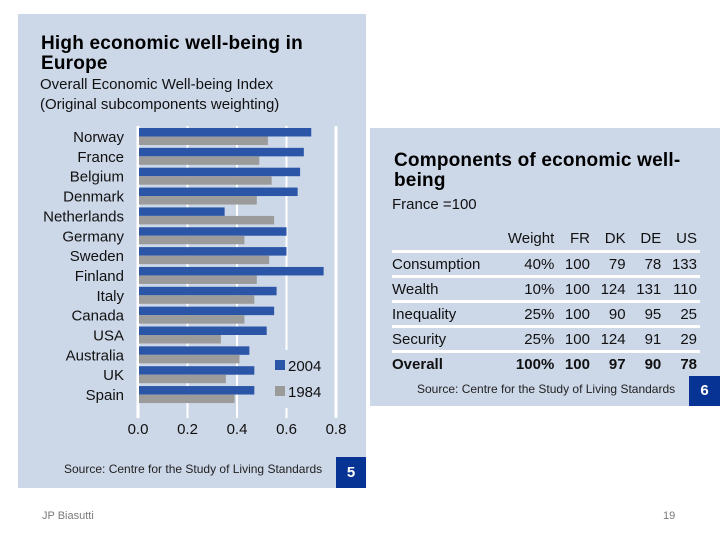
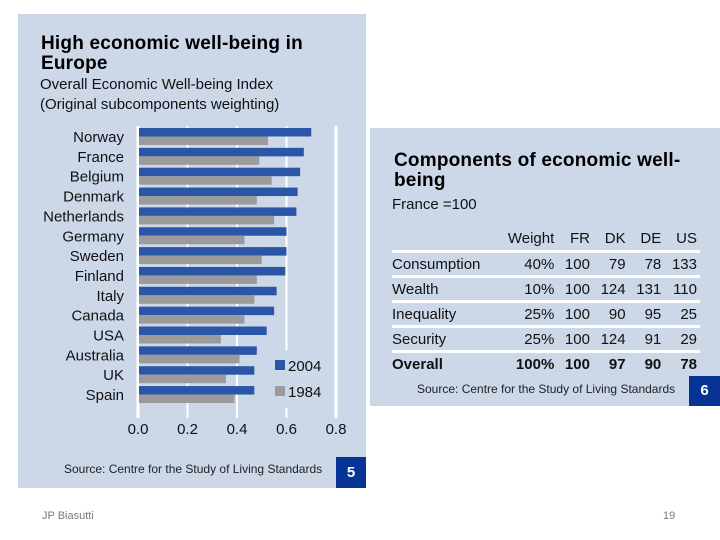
2004/Netherlands: 0.35 -> 0.64
1984/Sweden: 0.53 -> 0.50
2004/Finland: 0.75 -> 0.59
2004/Australia: 0.45 -> 0.48
